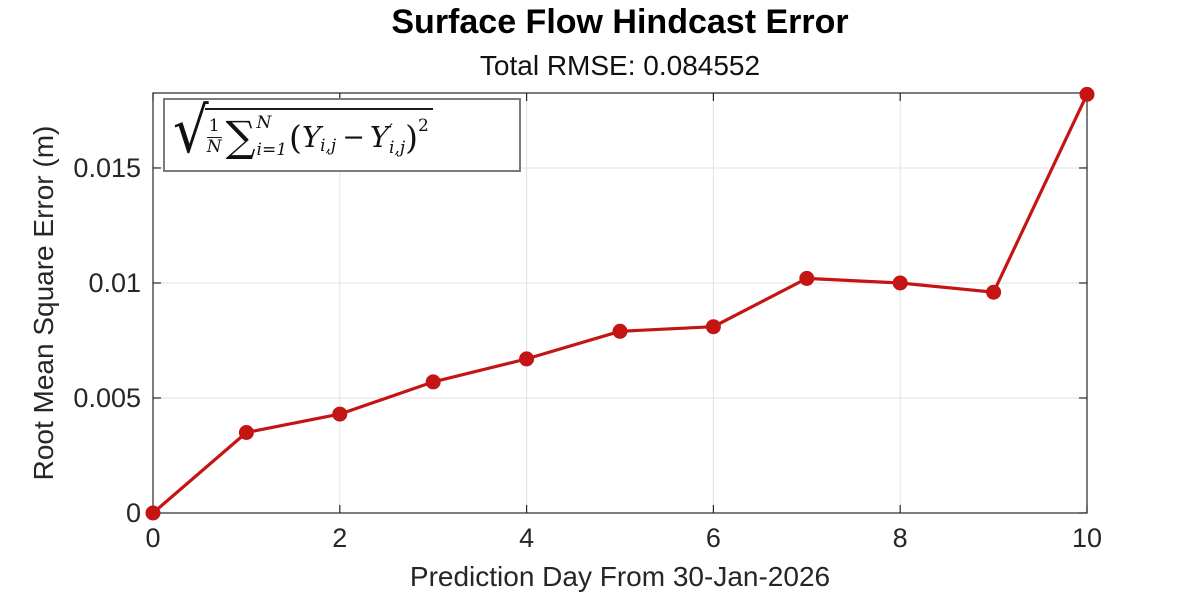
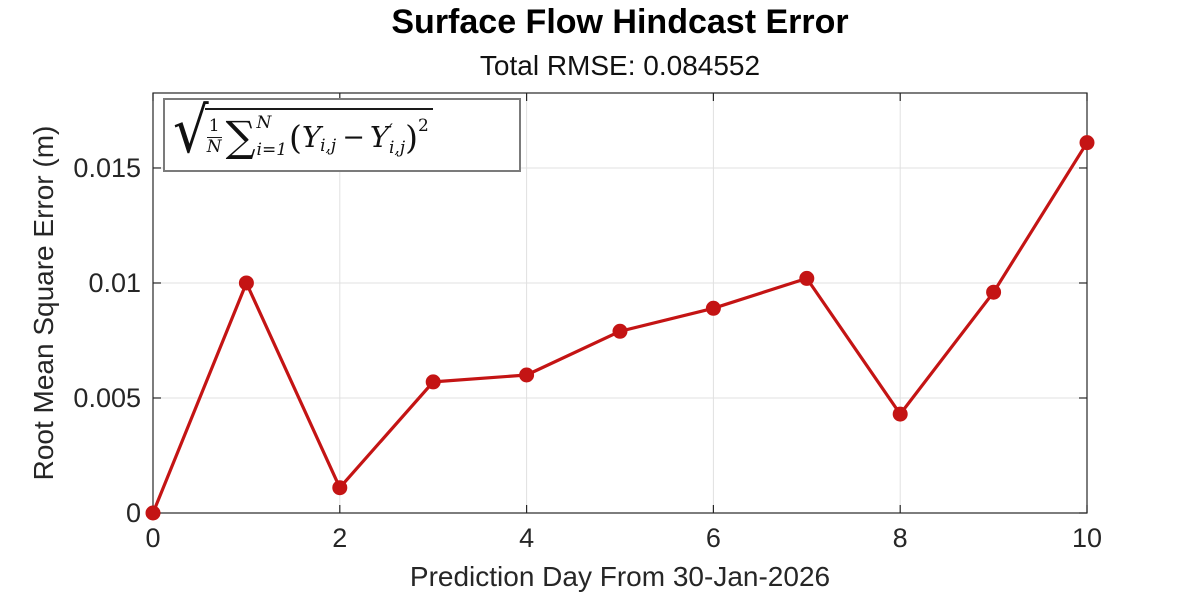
1: 0.0035 -> 0.0100
2: 0.0043 -> 0.0011
4: 0.0067 -> 0.0060
6: 0.0081 -> 0.0089
8: 0.0100 -> 0.0043
10: 0.0182 -> 0.0161
